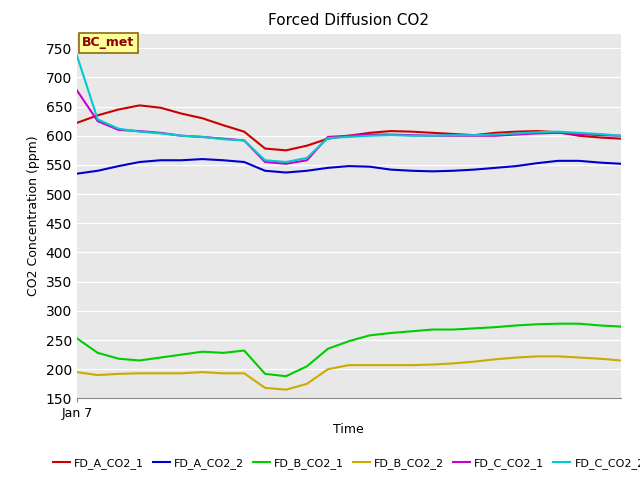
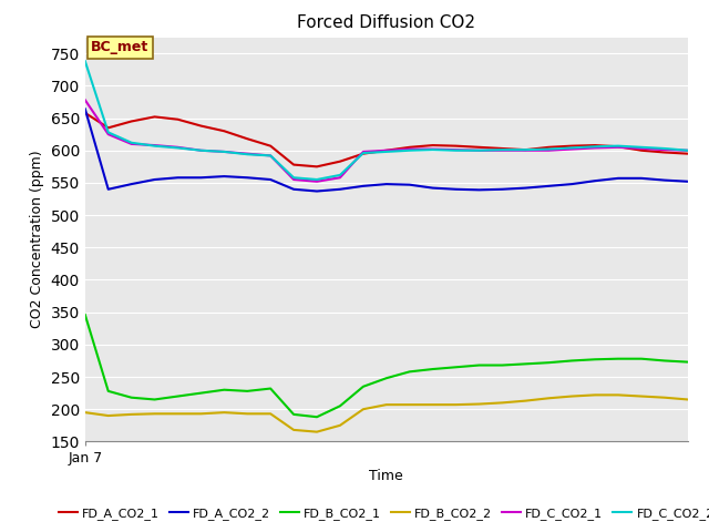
FD_A_CO2_1/Jan 7: 622 -> 658
FD_A_CO2_2/Jan 7: 535 -> 664
FD_B_CO2_1/Jan 7: 253 -> 346
